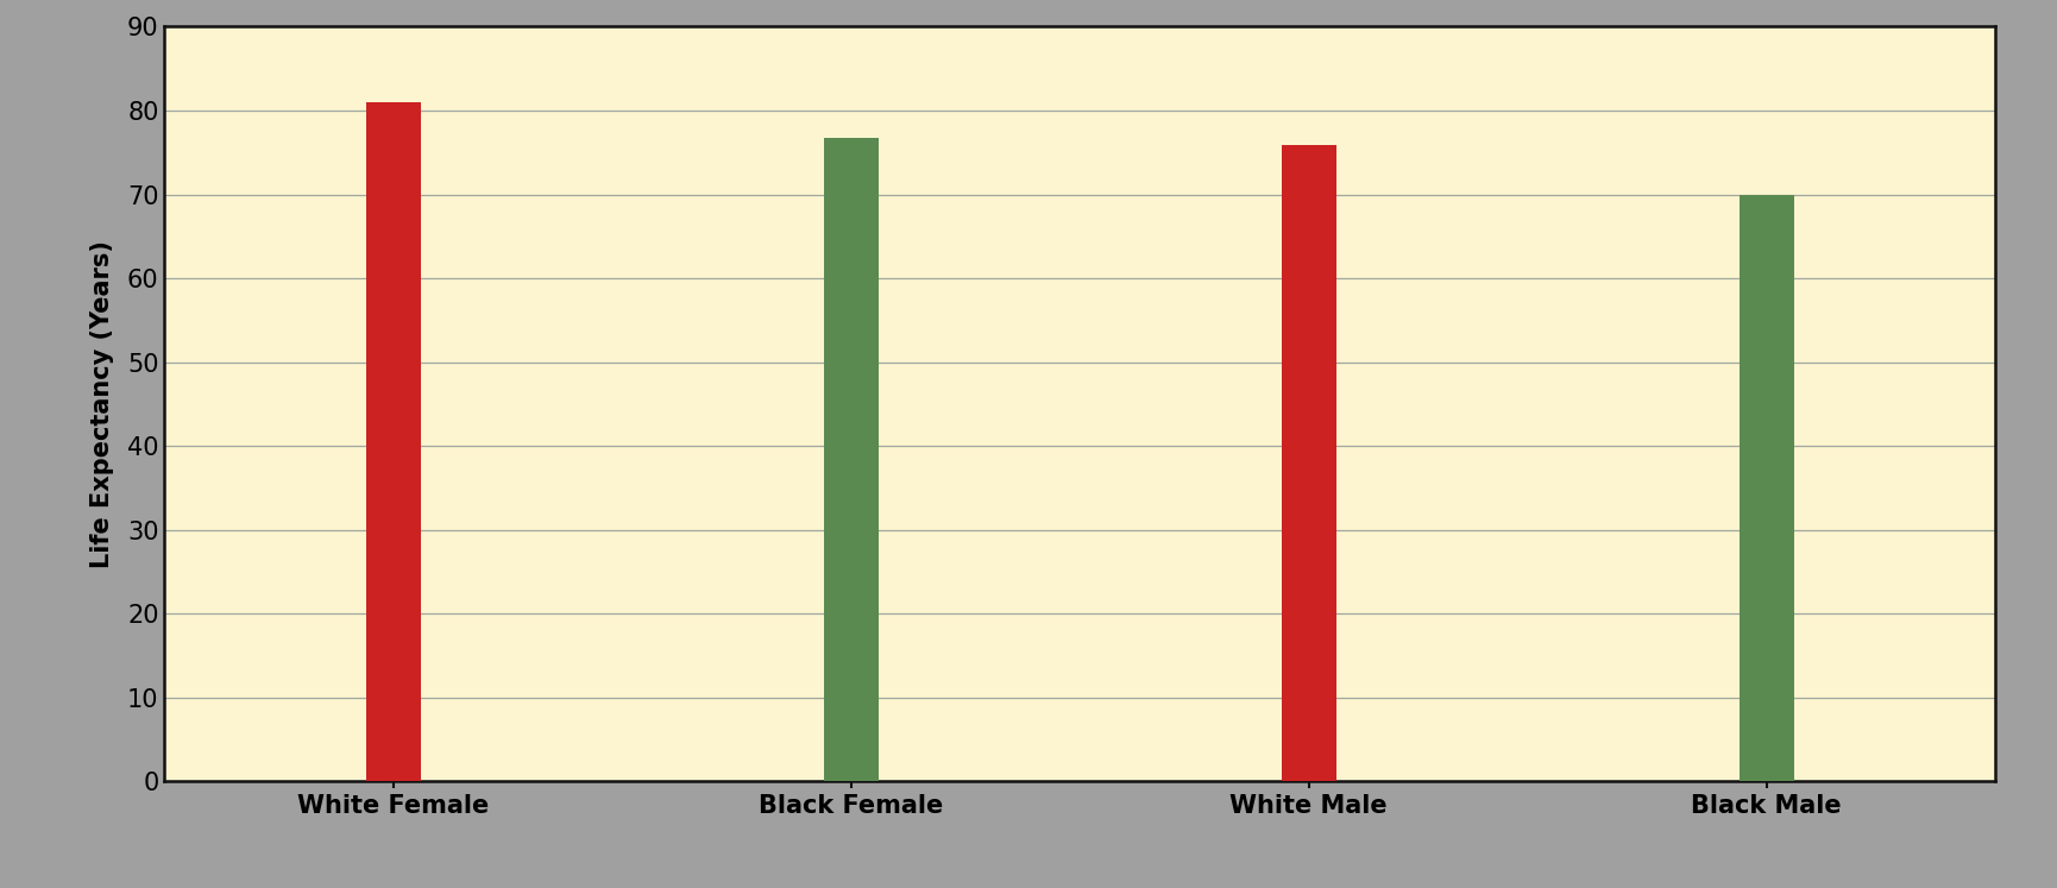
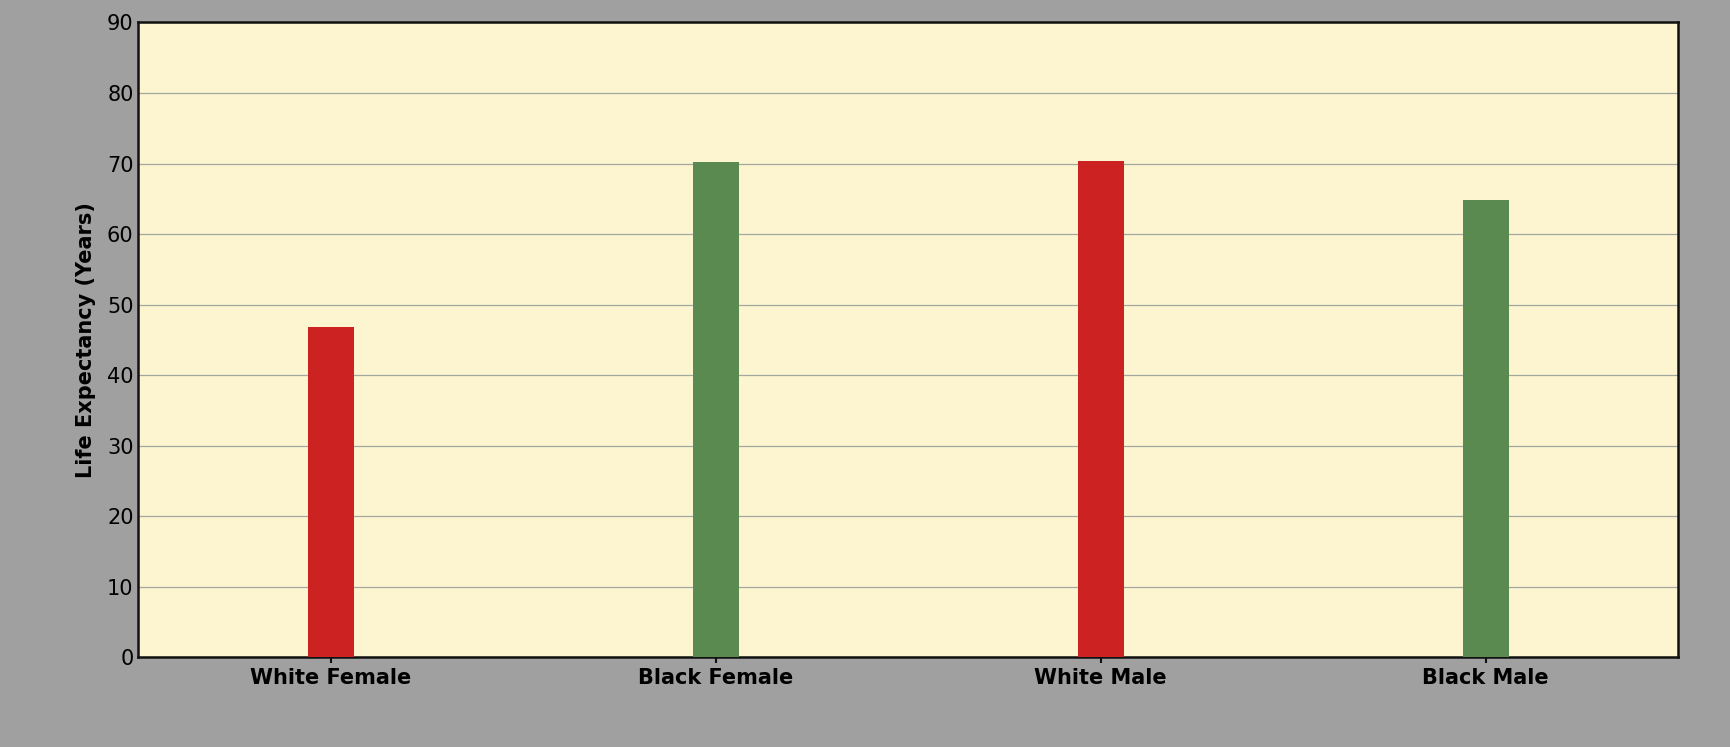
White Female: 81.0 -> 46.8
Black Female: 76.8 -> 70.2
White Male: 75.9 -> 70.4
Black Male: 70.0 -> 64.8
